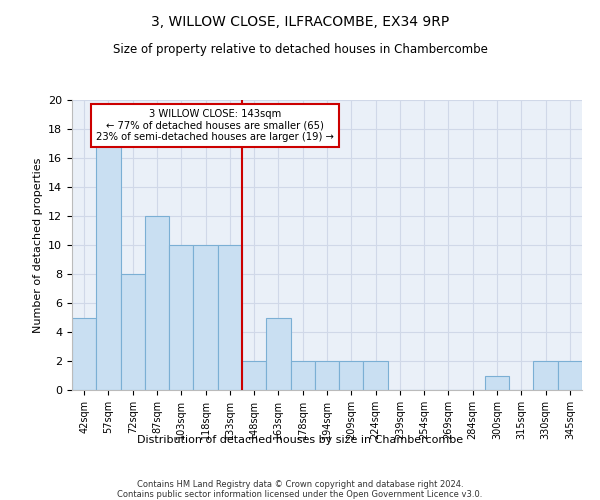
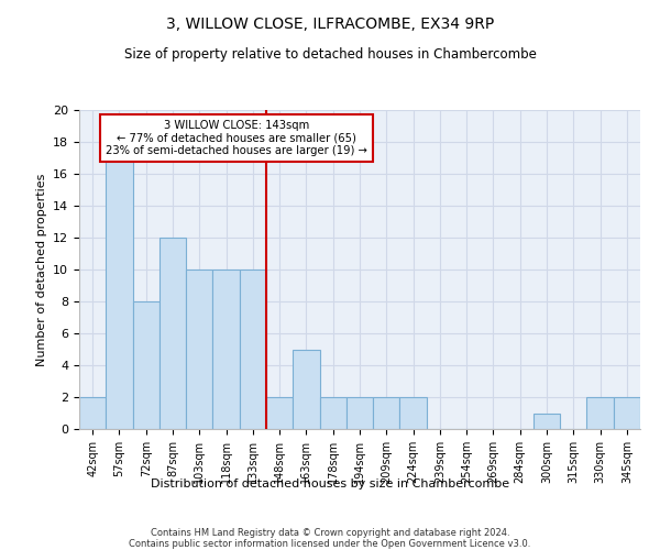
42sqm: 5 -> 2
